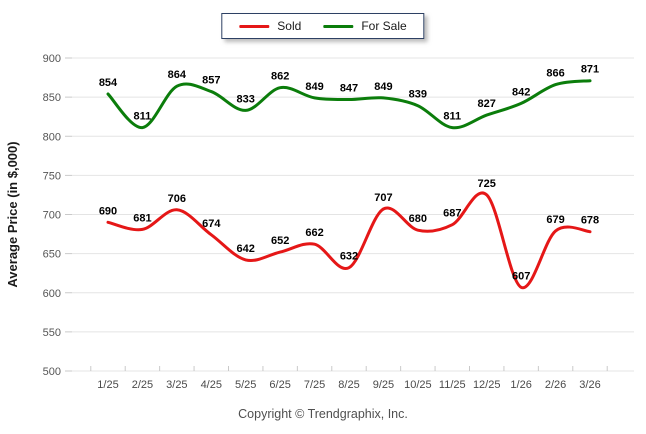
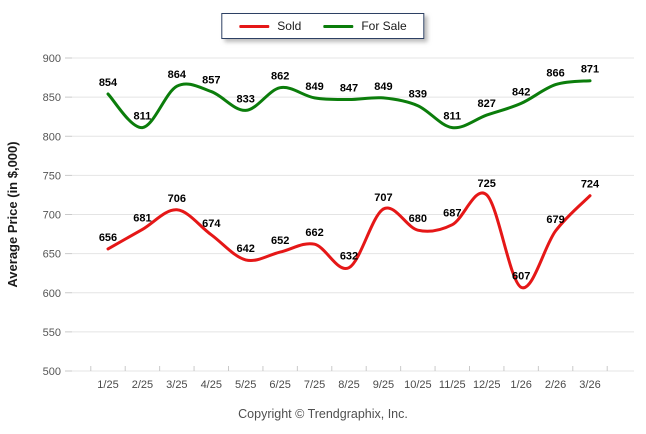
Sold/1/25: 690 -> 656
Sold/3/26: 678 -> 724
